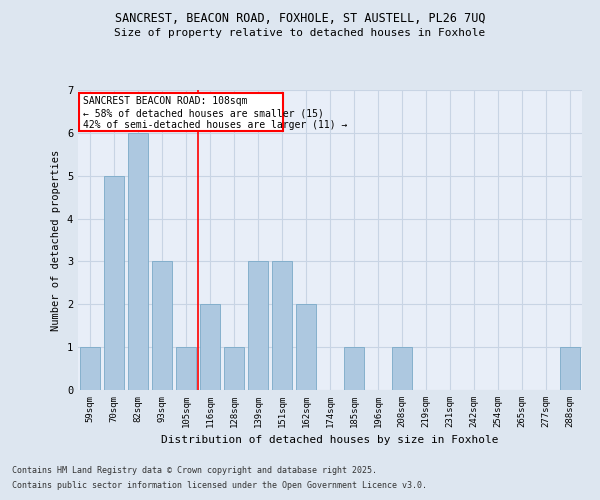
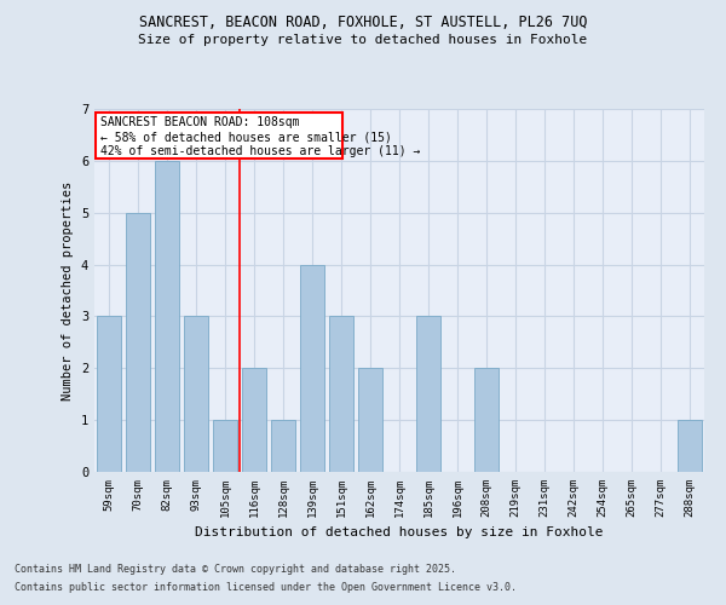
59sqm: 1 -> 3
139sqm: 3 -> 4
185sqm: 1 -> 3
208sqm: 1 -> 2
